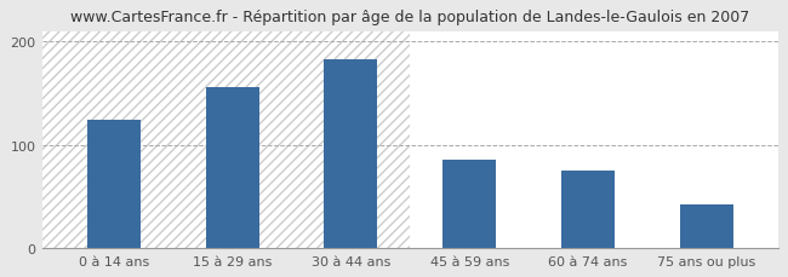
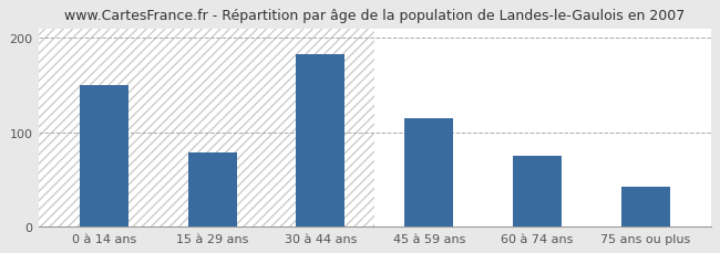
0 à 14 ans: 124 -> 150
15 à 29 ans: 156 -> 78
45 à 59 ans: 86 -> 115
